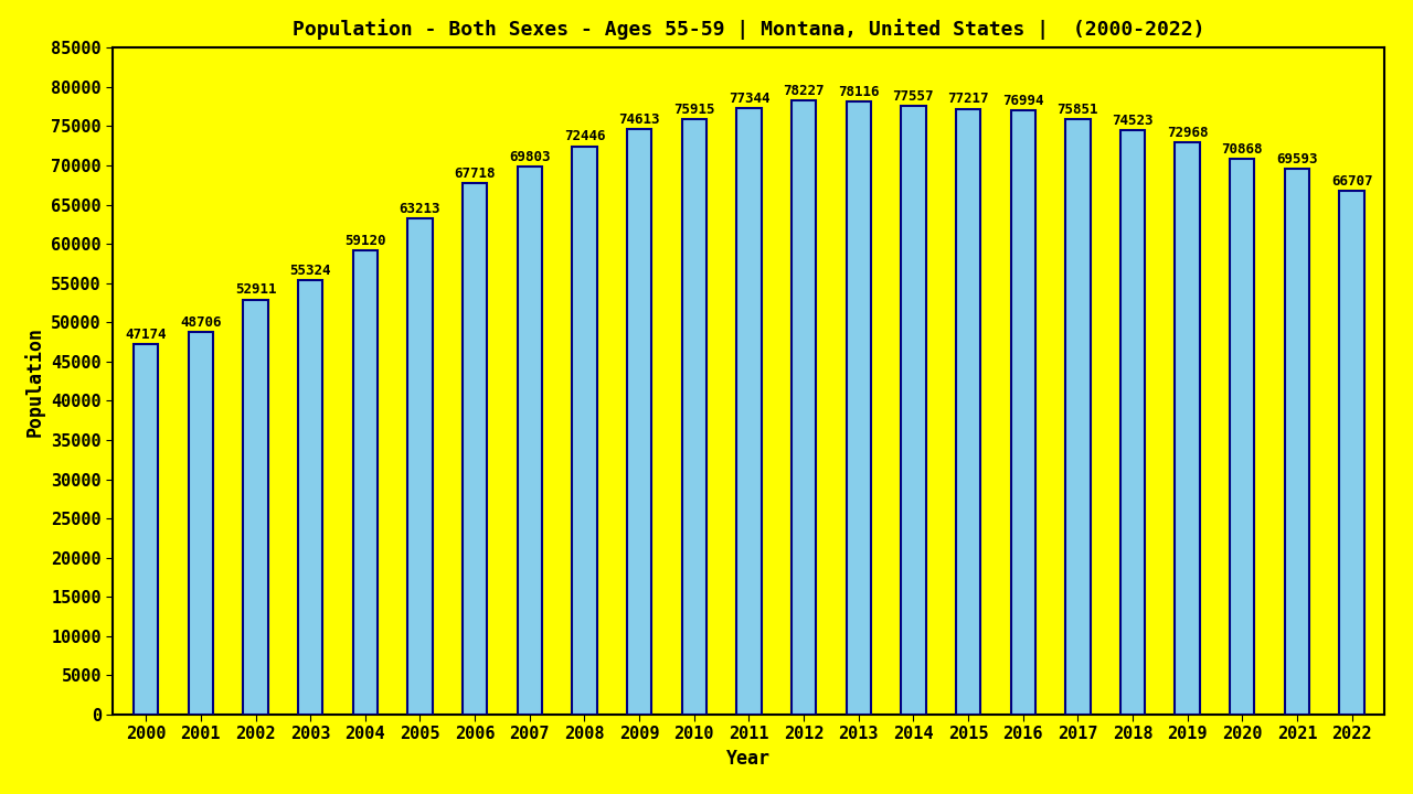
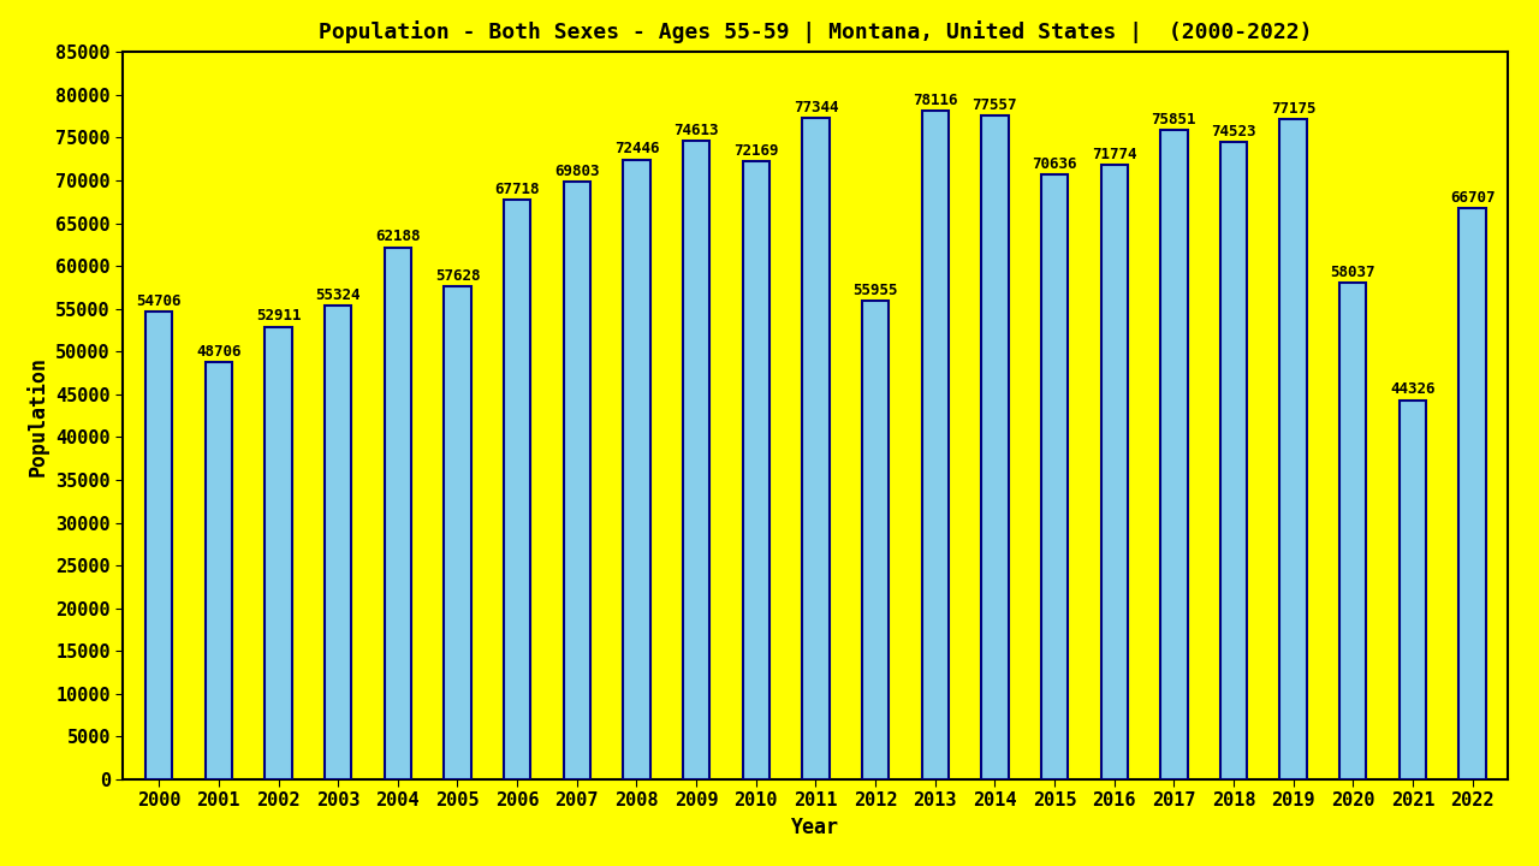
2000: 47174 -> 54706
2004: 59120 -> 62188
2005: 63213 -> 57628
2010: 75915 -> 72169
2012: 78227 -> 55955
2015: 77217 -> 70636
2016: 76994 -> 71774
2019: 72968 -> 77175
2020: 70868 -> 58037
2021: 69593 -> 44326
